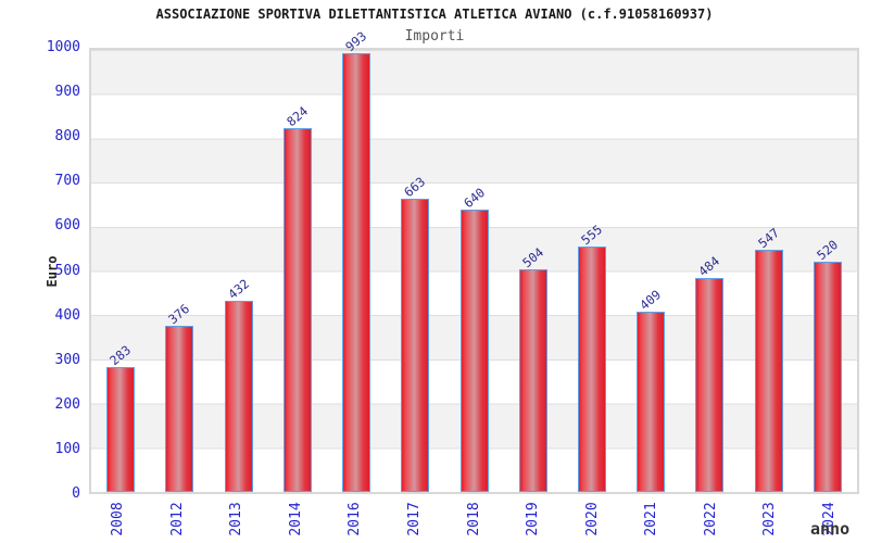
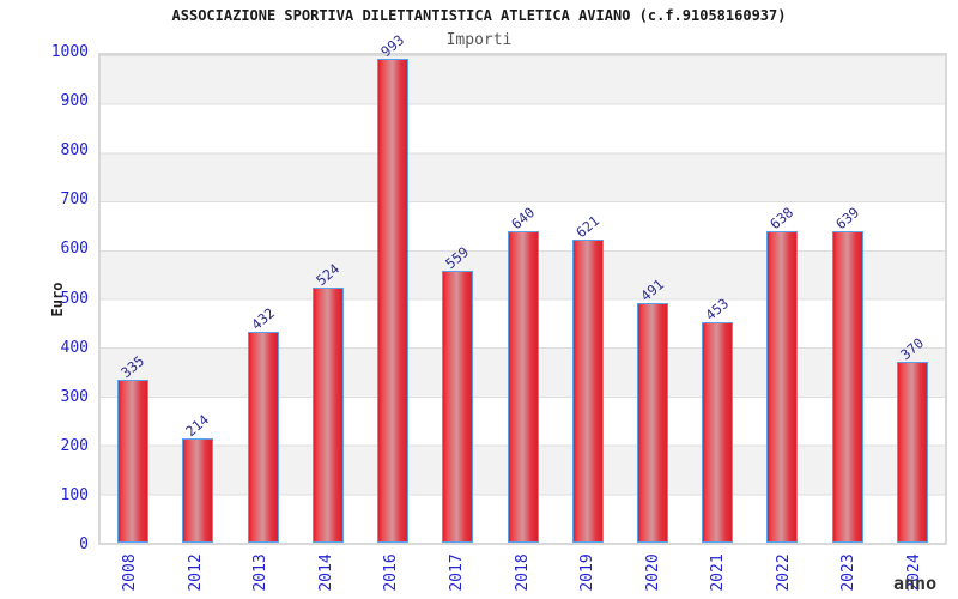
2008: 283 -> 335
2012: 376 -> 214
2014: 824 -> 524
2017: 663 -> 559
2019: 504 -> 621
2020: 555 -> 491
2021: 409 -> 453
2022: 484 -> 638
2023: 547 -> 639
2024: 520 -> 370
